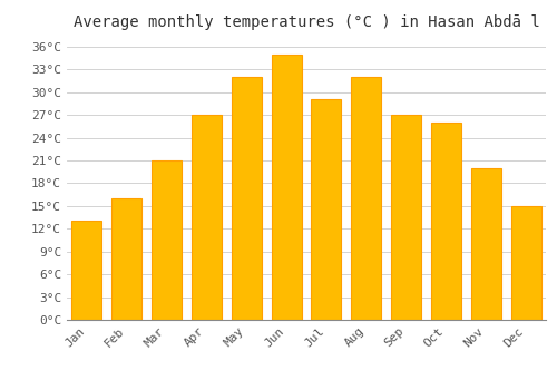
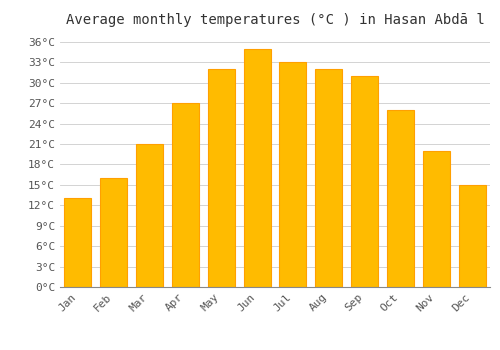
Jul: 29°C -> 33°C
Sep: 27°C -> 31°C
